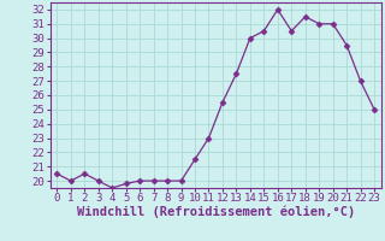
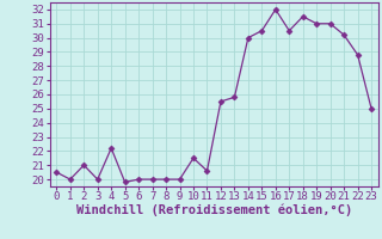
2: 20.5 -> 21.0
4: 19.5 -> 22.2
11: 23.0 -> 20.6
13: 27.5 -> 25.8
21: 29.5 -> 30.2
22: 27.0 -> 28.8
